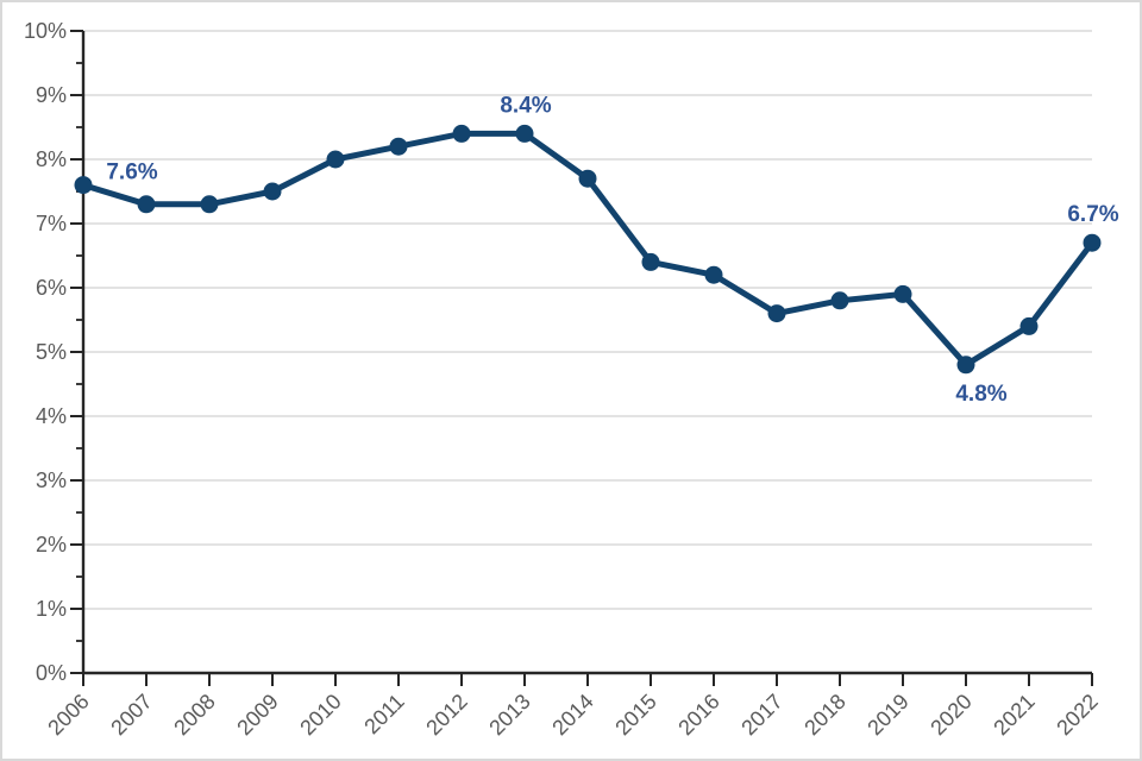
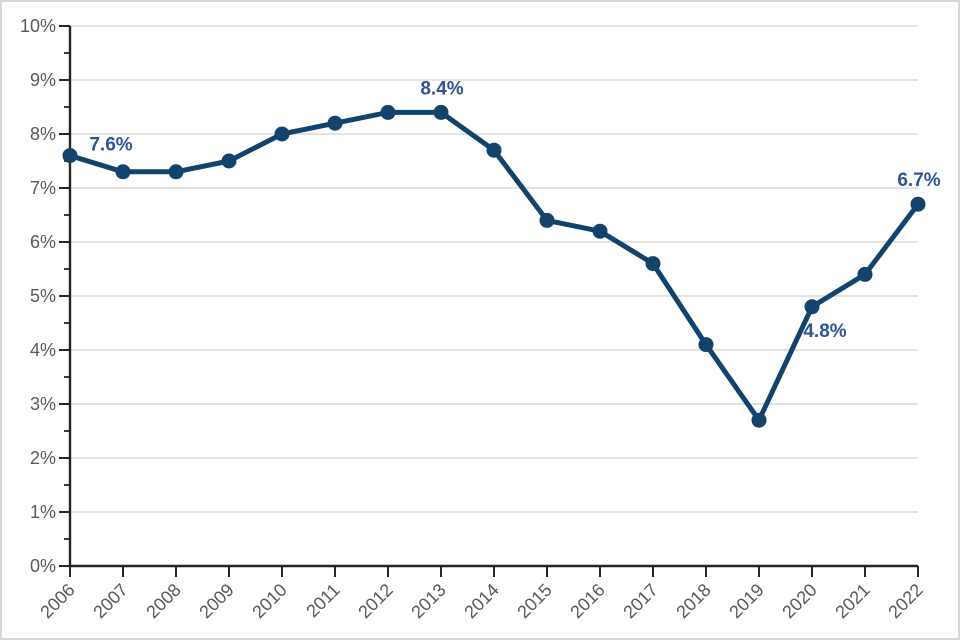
2018: 5.8% -> 4.1%
2019: 5.9% -> 2.7%
